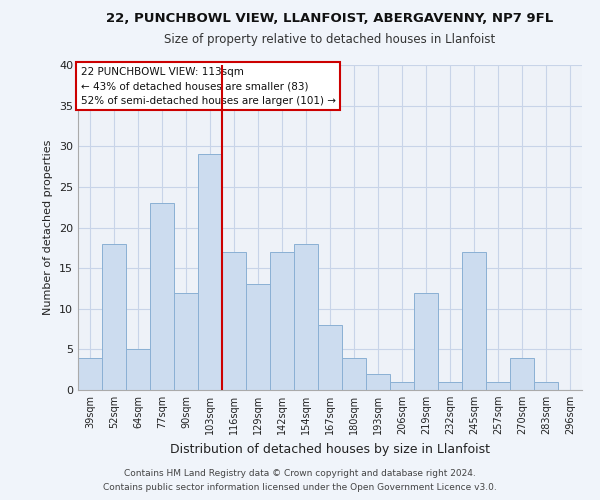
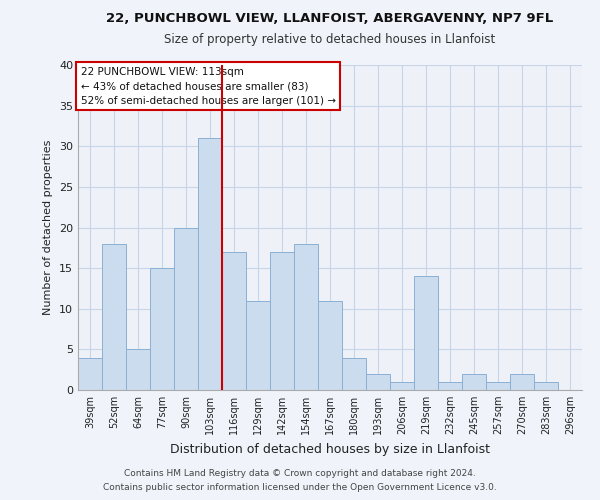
77sqm: 23 -> 15
90sqm: 12 -> 20
103sqm: 29 -> 31
129sqm: 13 -> 11
167sqm: 8 -> 11
219sqm: 12 -> 14
245sqm: 17 -> 2
270sqm: 4 -> 2
